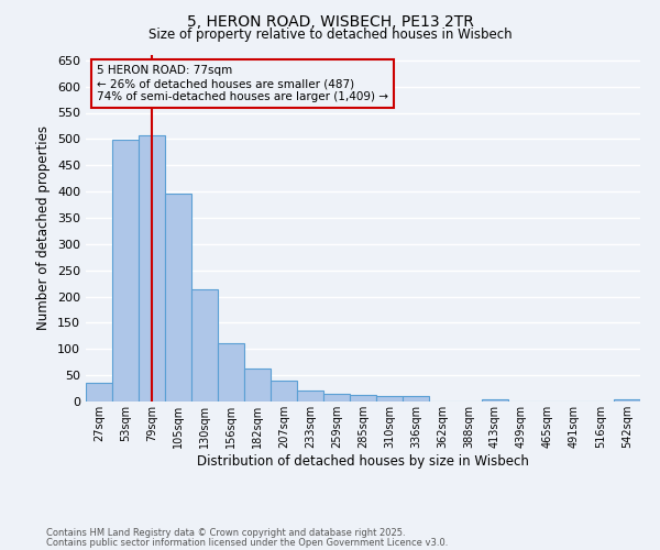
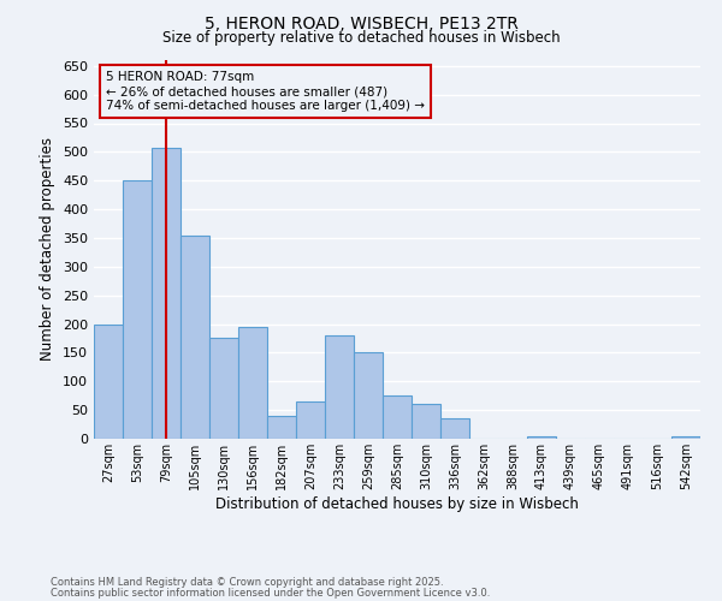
27sqm: 35 -> 200
53sqm: 498 -> 450
105sqm: 395 -> 355
130sqm: 213 -> 175
156sqm: 111 -> 195
182sqm: 62 -> 40
207sqm: 40 -> 65
233sqm: 20 -> 180
259sqm: 15 -> 150
285sqm: 12 -> 75
310sqm: 10 -> 60
336sqm: 10 -> 35
